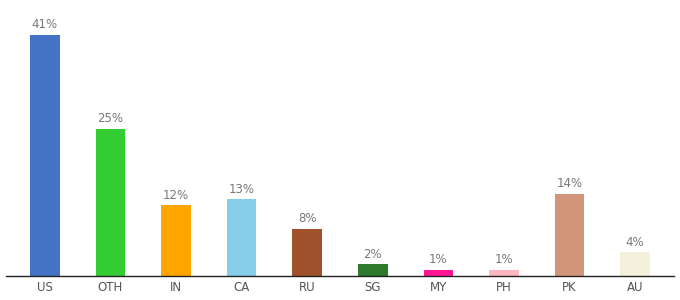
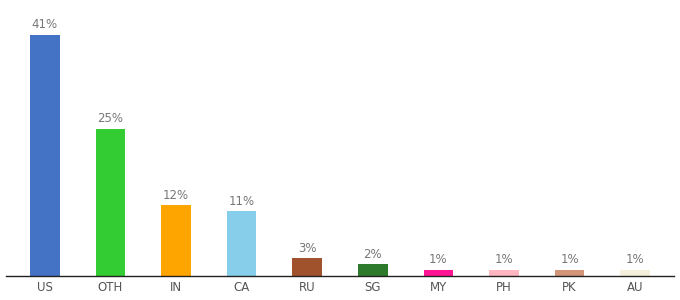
CA: 13% -> 11%
RU: 8% -> 3%
PK: 14% -> 1%
AU: 4% -> 1%
